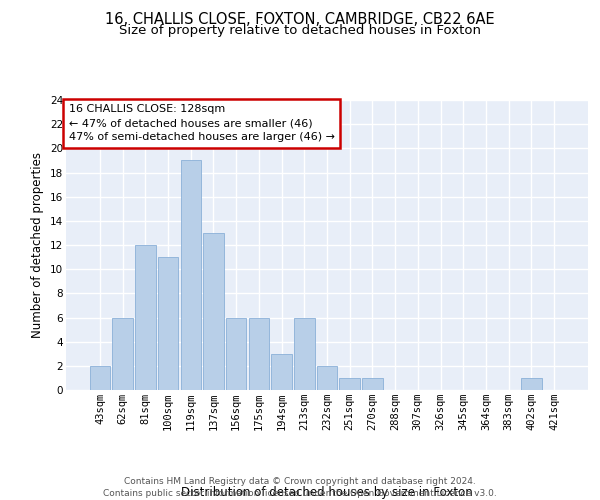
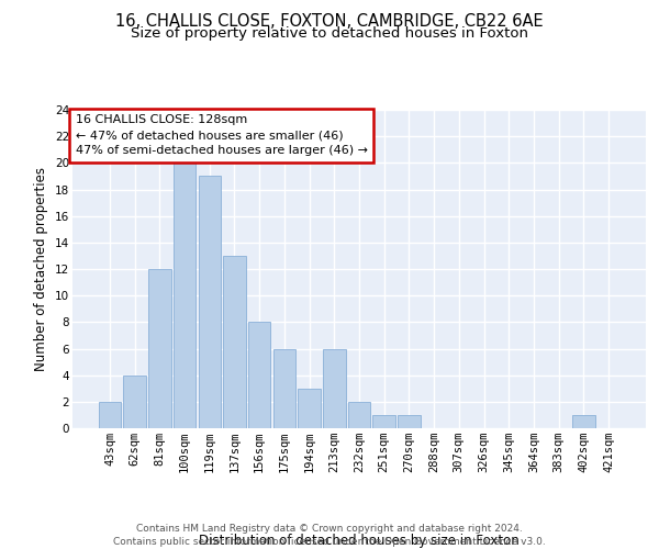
62sqm: 6 -> 4
100sqm: 11 -> 20
156sqm: 6 -> 8
